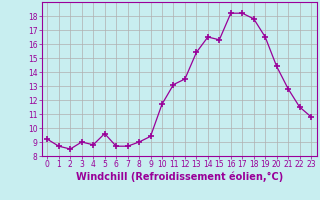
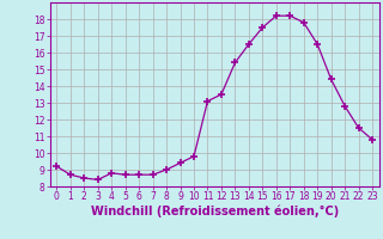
3: 9.0 -> 8.4
5: 9.6 -> 8.7
10: 11.7 -> 9.8
15: 16.3 -> 17.5
